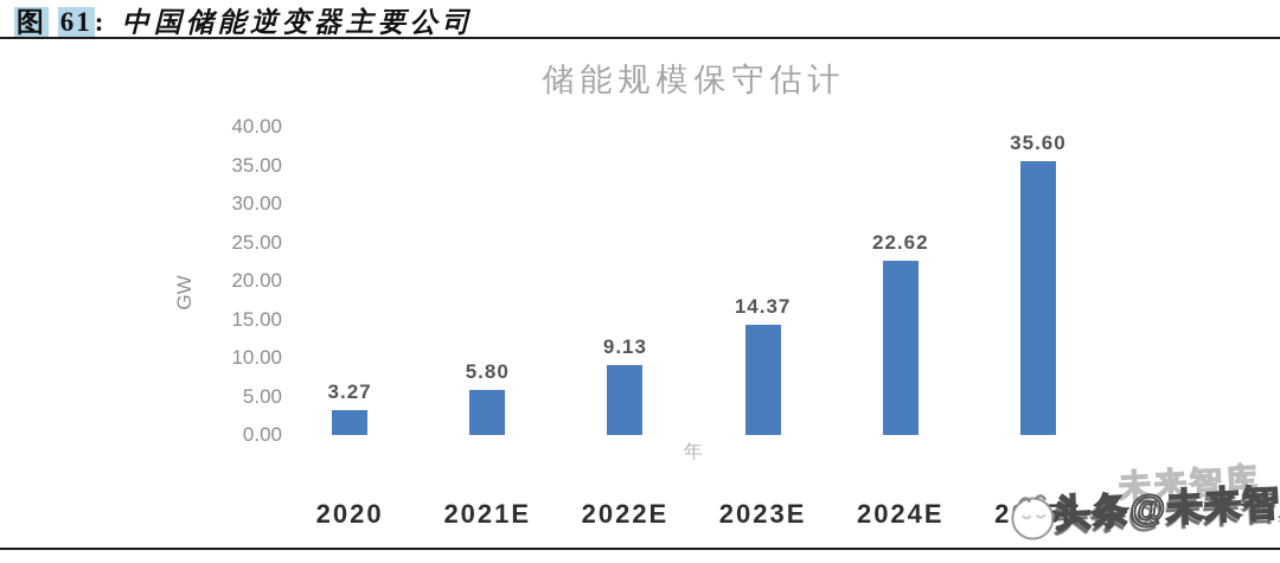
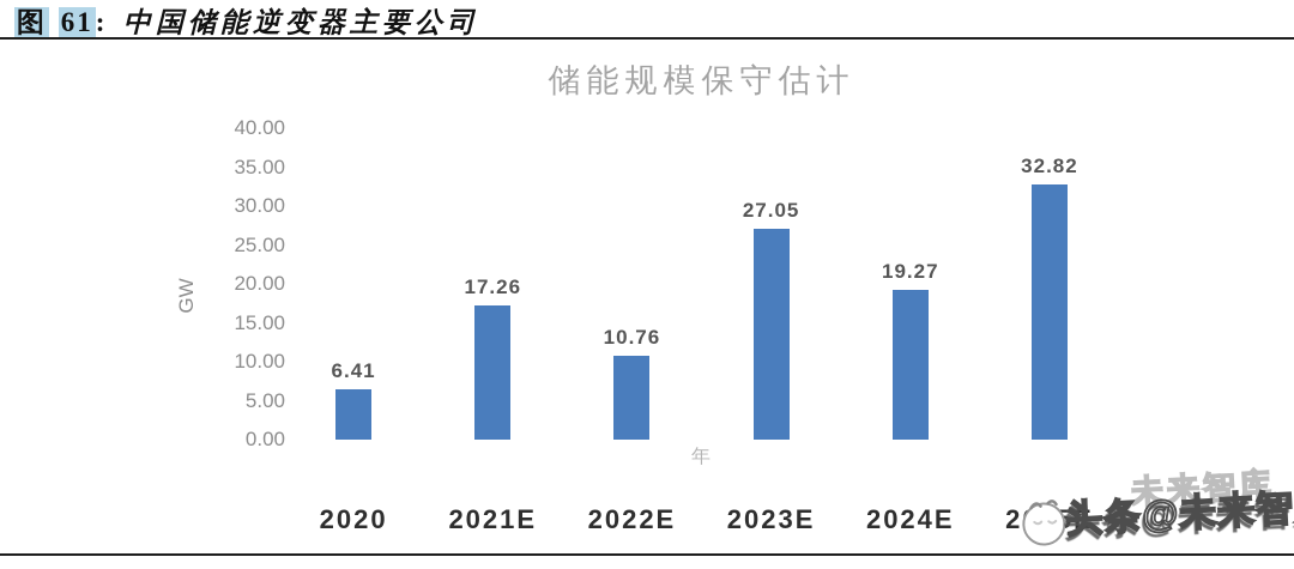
2020: 3.27 -> 6.41
2021E: 5.80 -> 17.26
2022E: 9.13 -> 10.76
2023E: 14.37 -> 27.05
2024E: 22.62 -> 19.27
2025E: 35.60 -> 32.82
